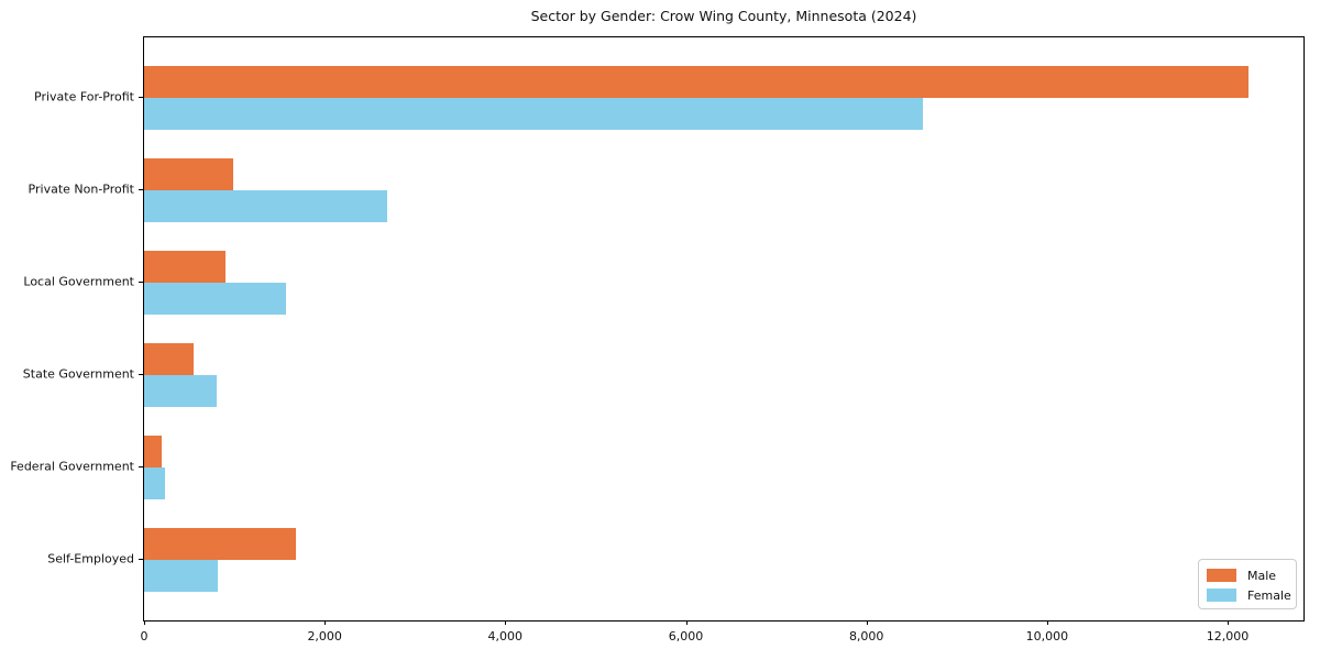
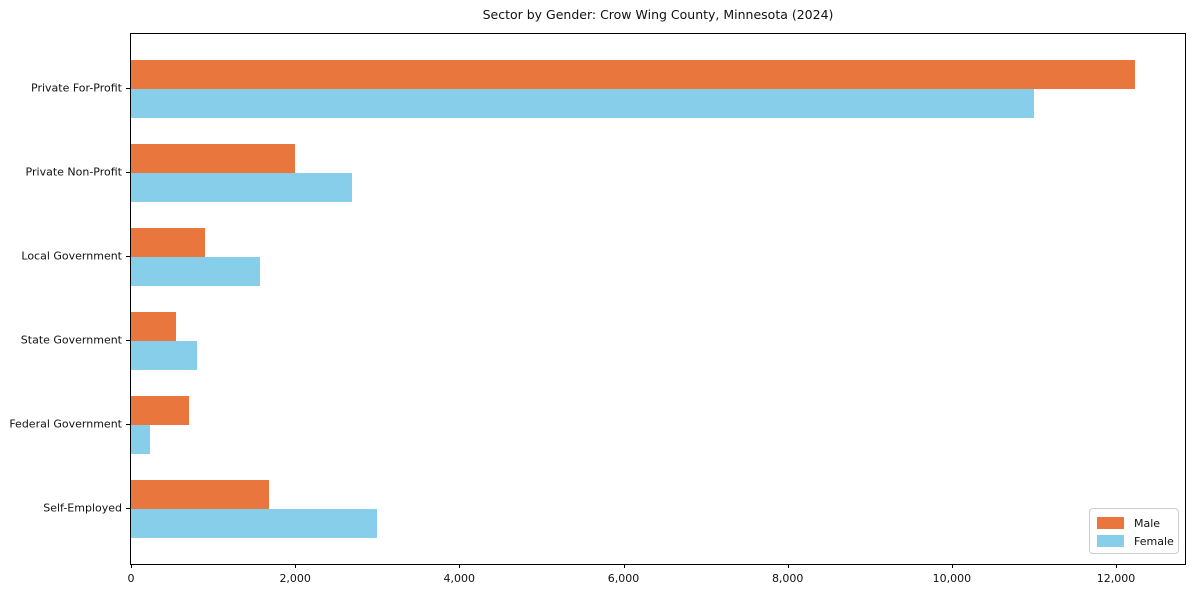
Female/Private For-Profit: 8600 -> 11000
Male/Private Non-Profit: 1000 -> 2000
Male/Federal Government: 200 -> 700
Female/Self-Employed: 800 -> 3000
